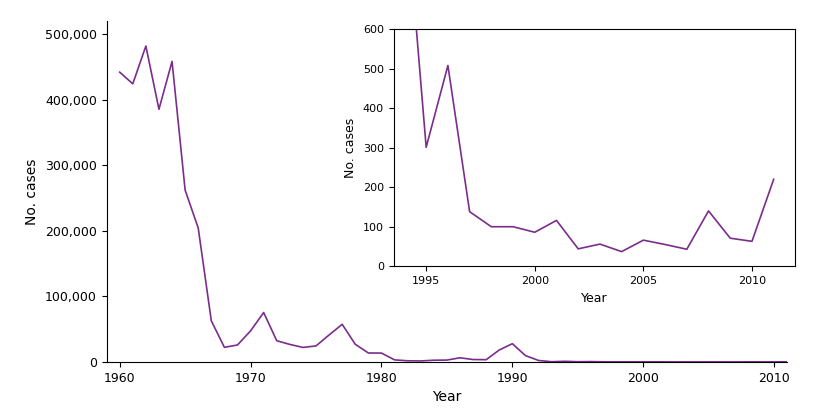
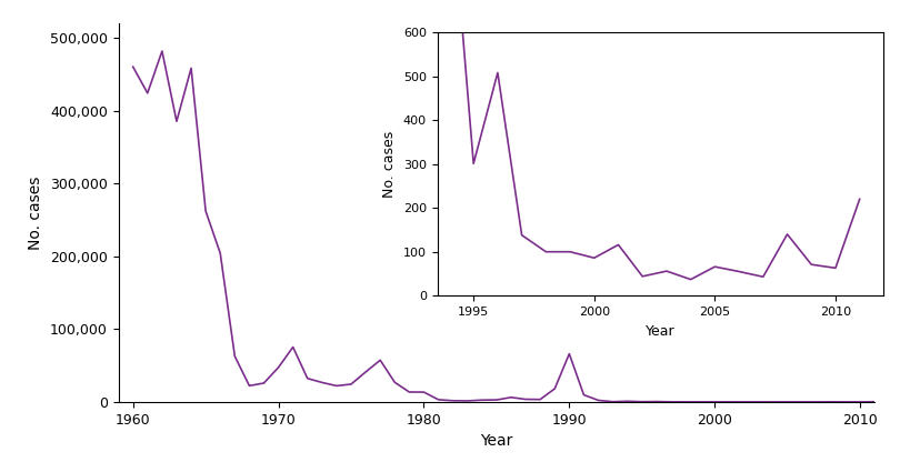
1960: 442,000 -> 460,000
1990: 28,000 -> 66,000
